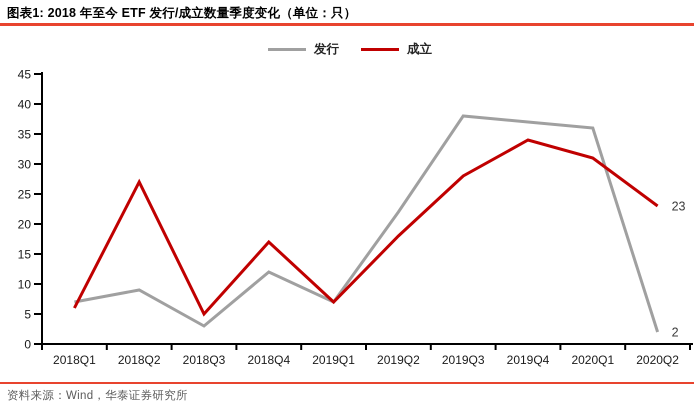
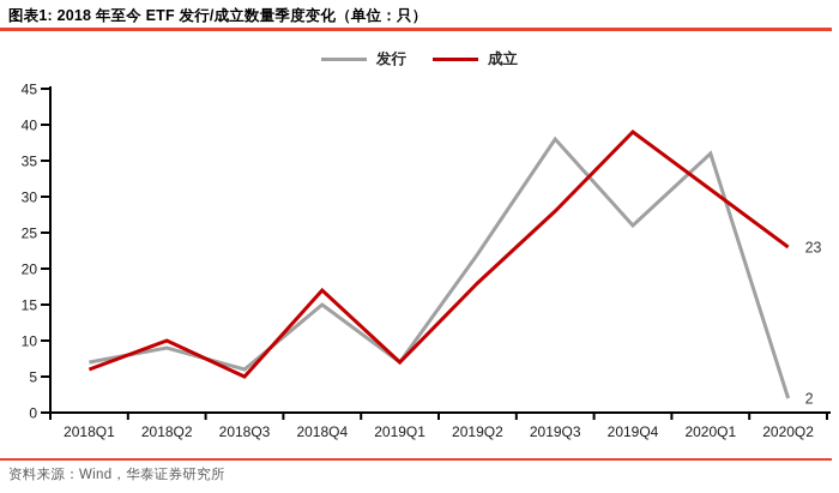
成立/2018Q2: 27 -> 10
发行/2018Q3: 3 -> 6
发行/2018Q4: 12 -> 15
发行/2019Q4: 37 -> 26
成立/2019Q4: 34 -> 39
